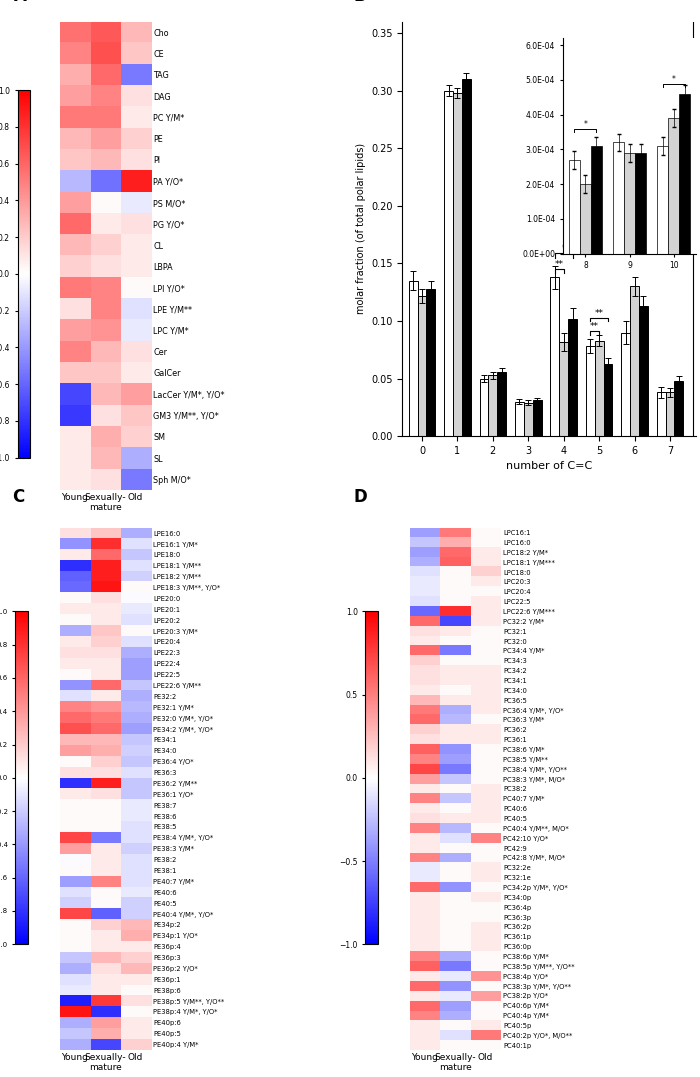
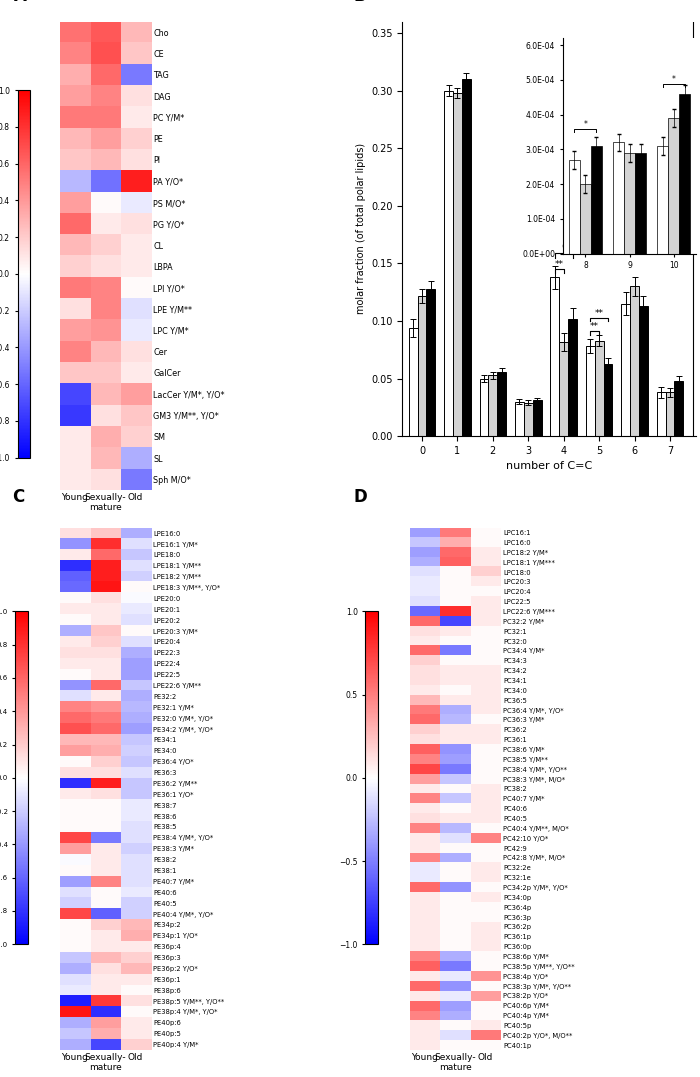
Young/0: 0.135 -> 0.094
Young/6: 0.090 -> 0.115
